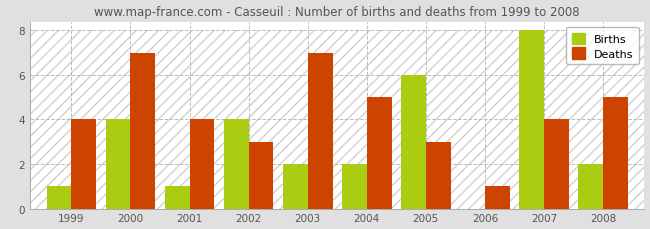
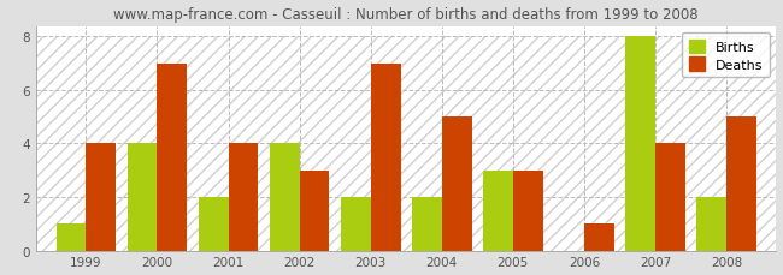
Births/2001: 1 -> 2
Births/2005: 6 -> 3
